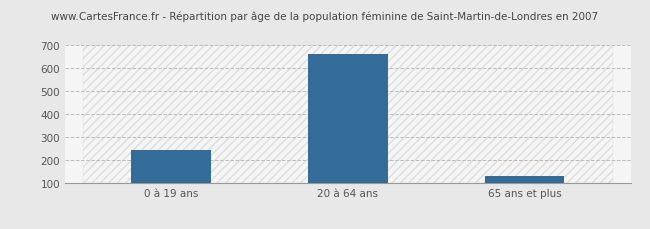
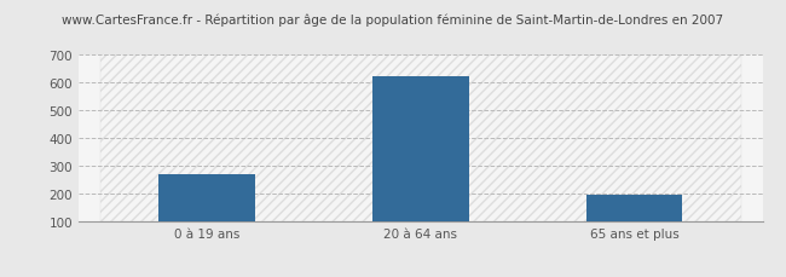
0 à 19 ans: 245 -> 268
20 à 64 ans: 660 -> 622
65 ans et plus: 130 -> 197
